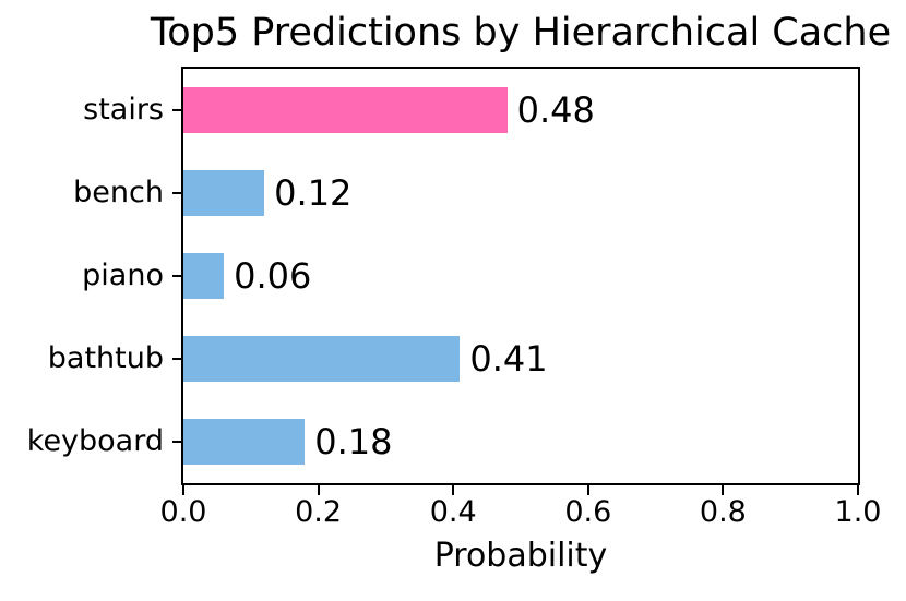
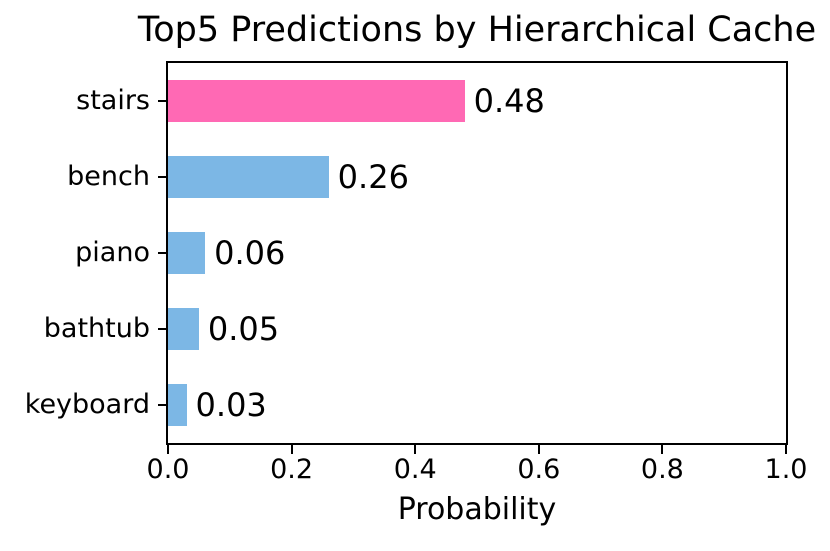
bench: 0.12 -> 0.26
bathtub: 0.41 -> 0.05
keyboard: 0.18 -> 0.03
